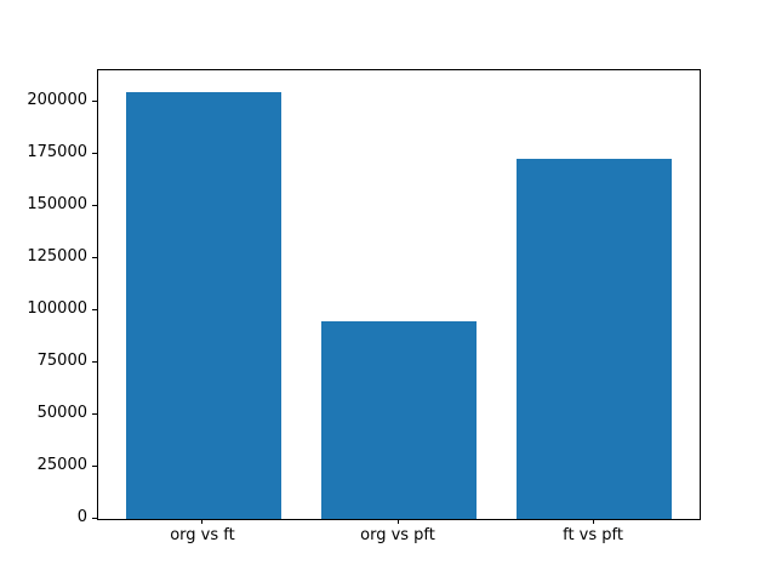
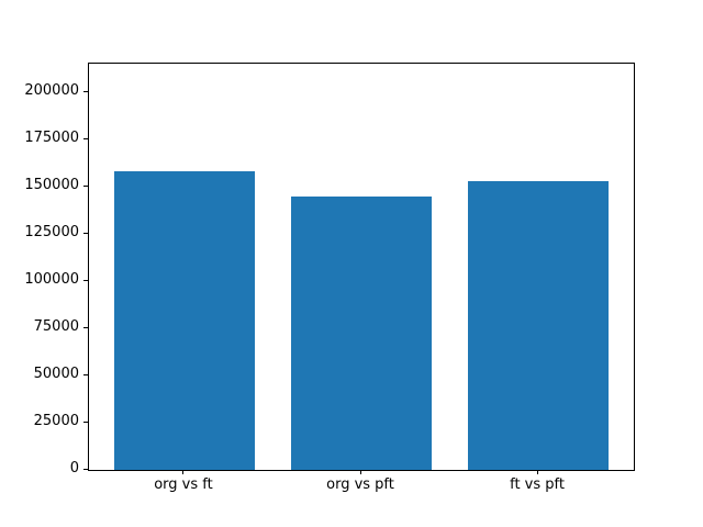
org vs ft: 205000 -> 158000
org vs pft: 95000 -> 145000
ft vs pft: 173000 -> 153000
